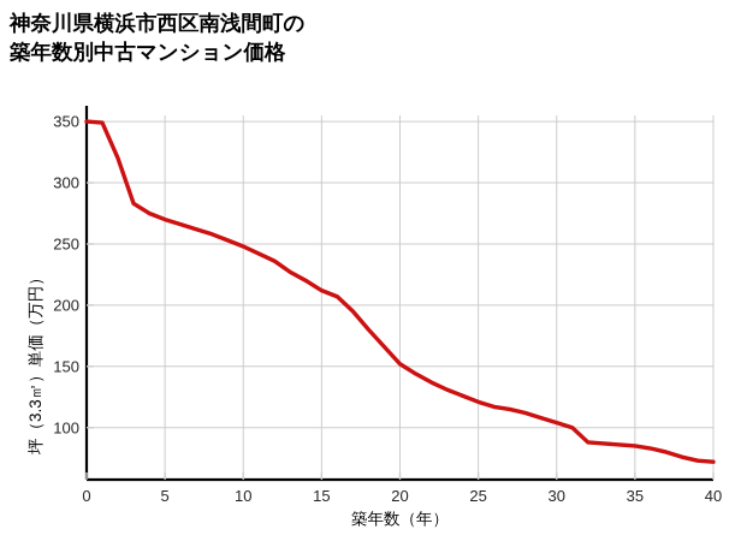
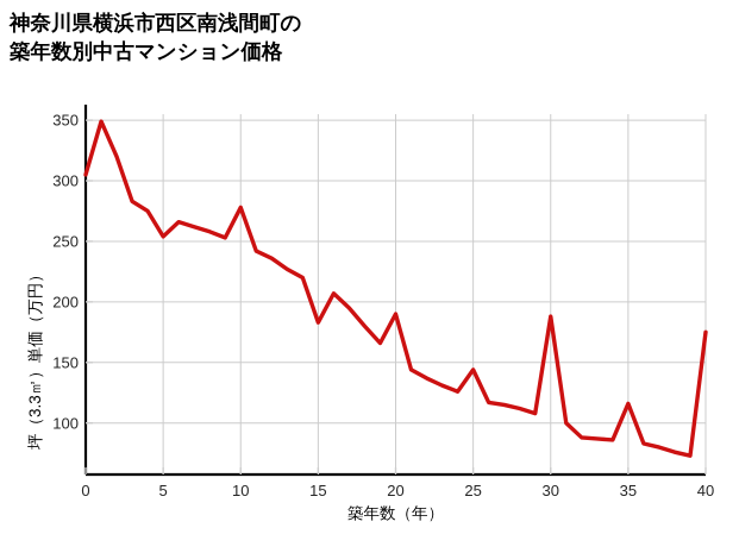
0: 350 -> 305
5: 270 -> 254
10: 248 -> 278
15: 212 -> 183
20: 152 -> 190
25: 121 -> 144
30: 104 -> 188
35: 85 -> 116
40: 72 -> 175
